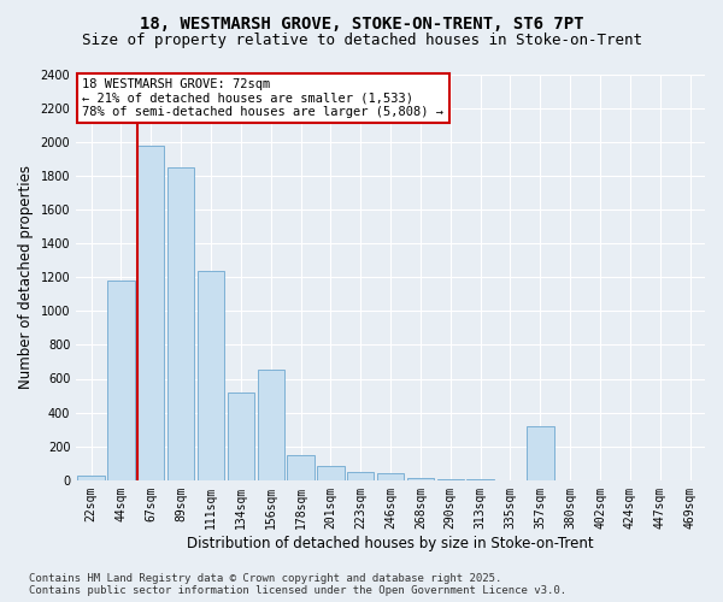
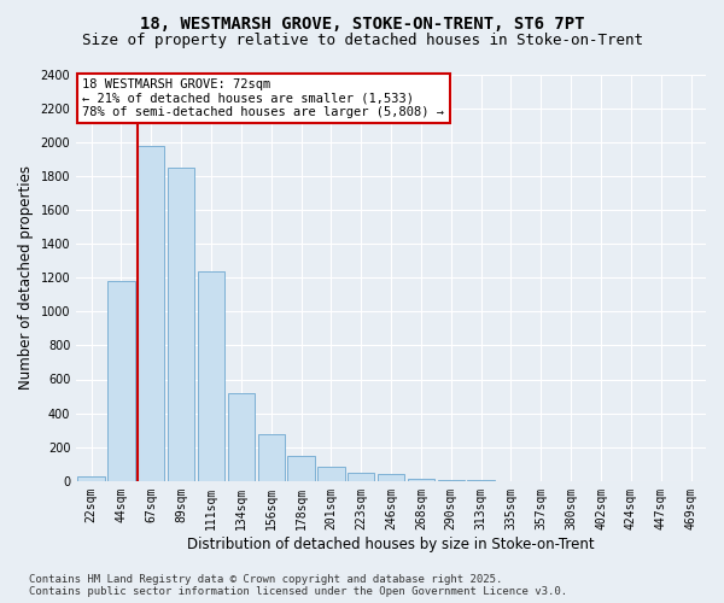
156sqm: 650 -> 280
357sqm: 320 -> 0
